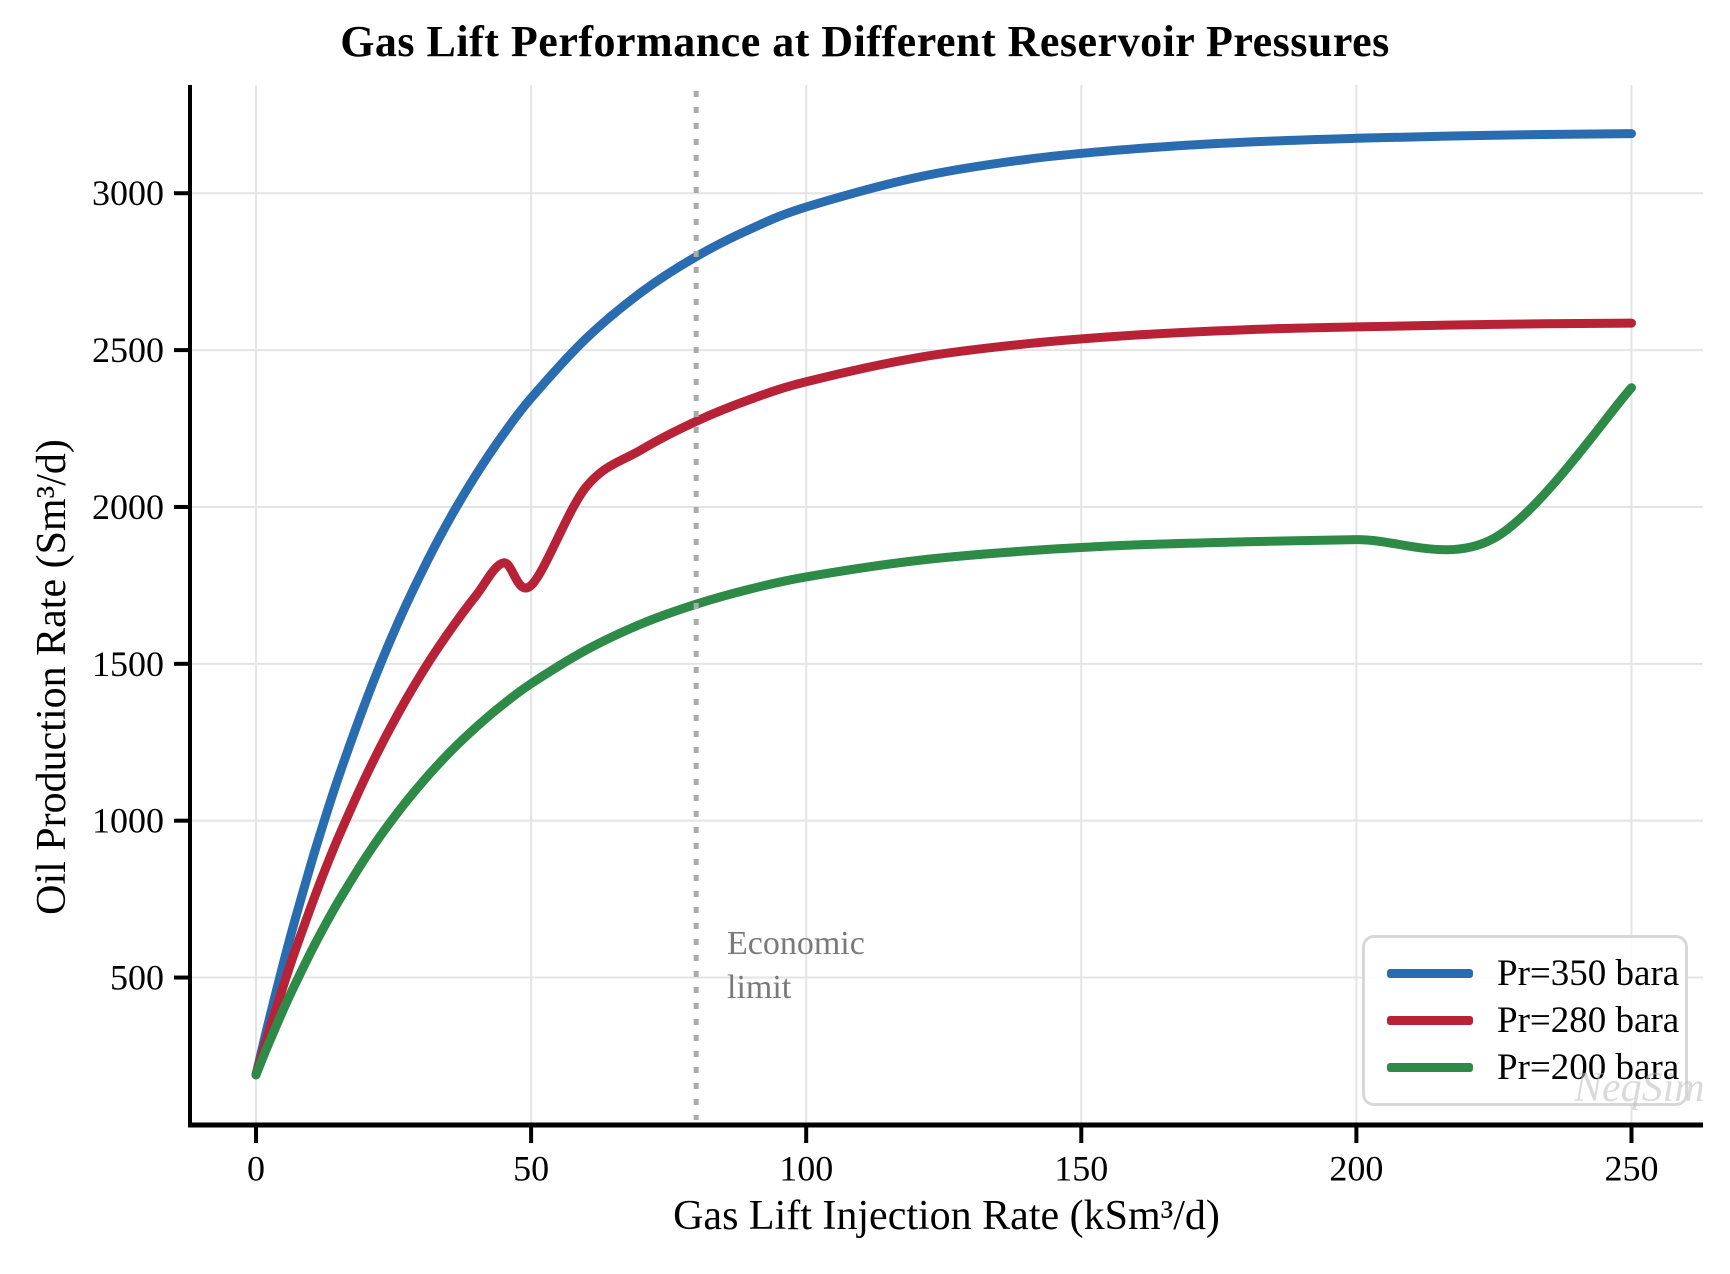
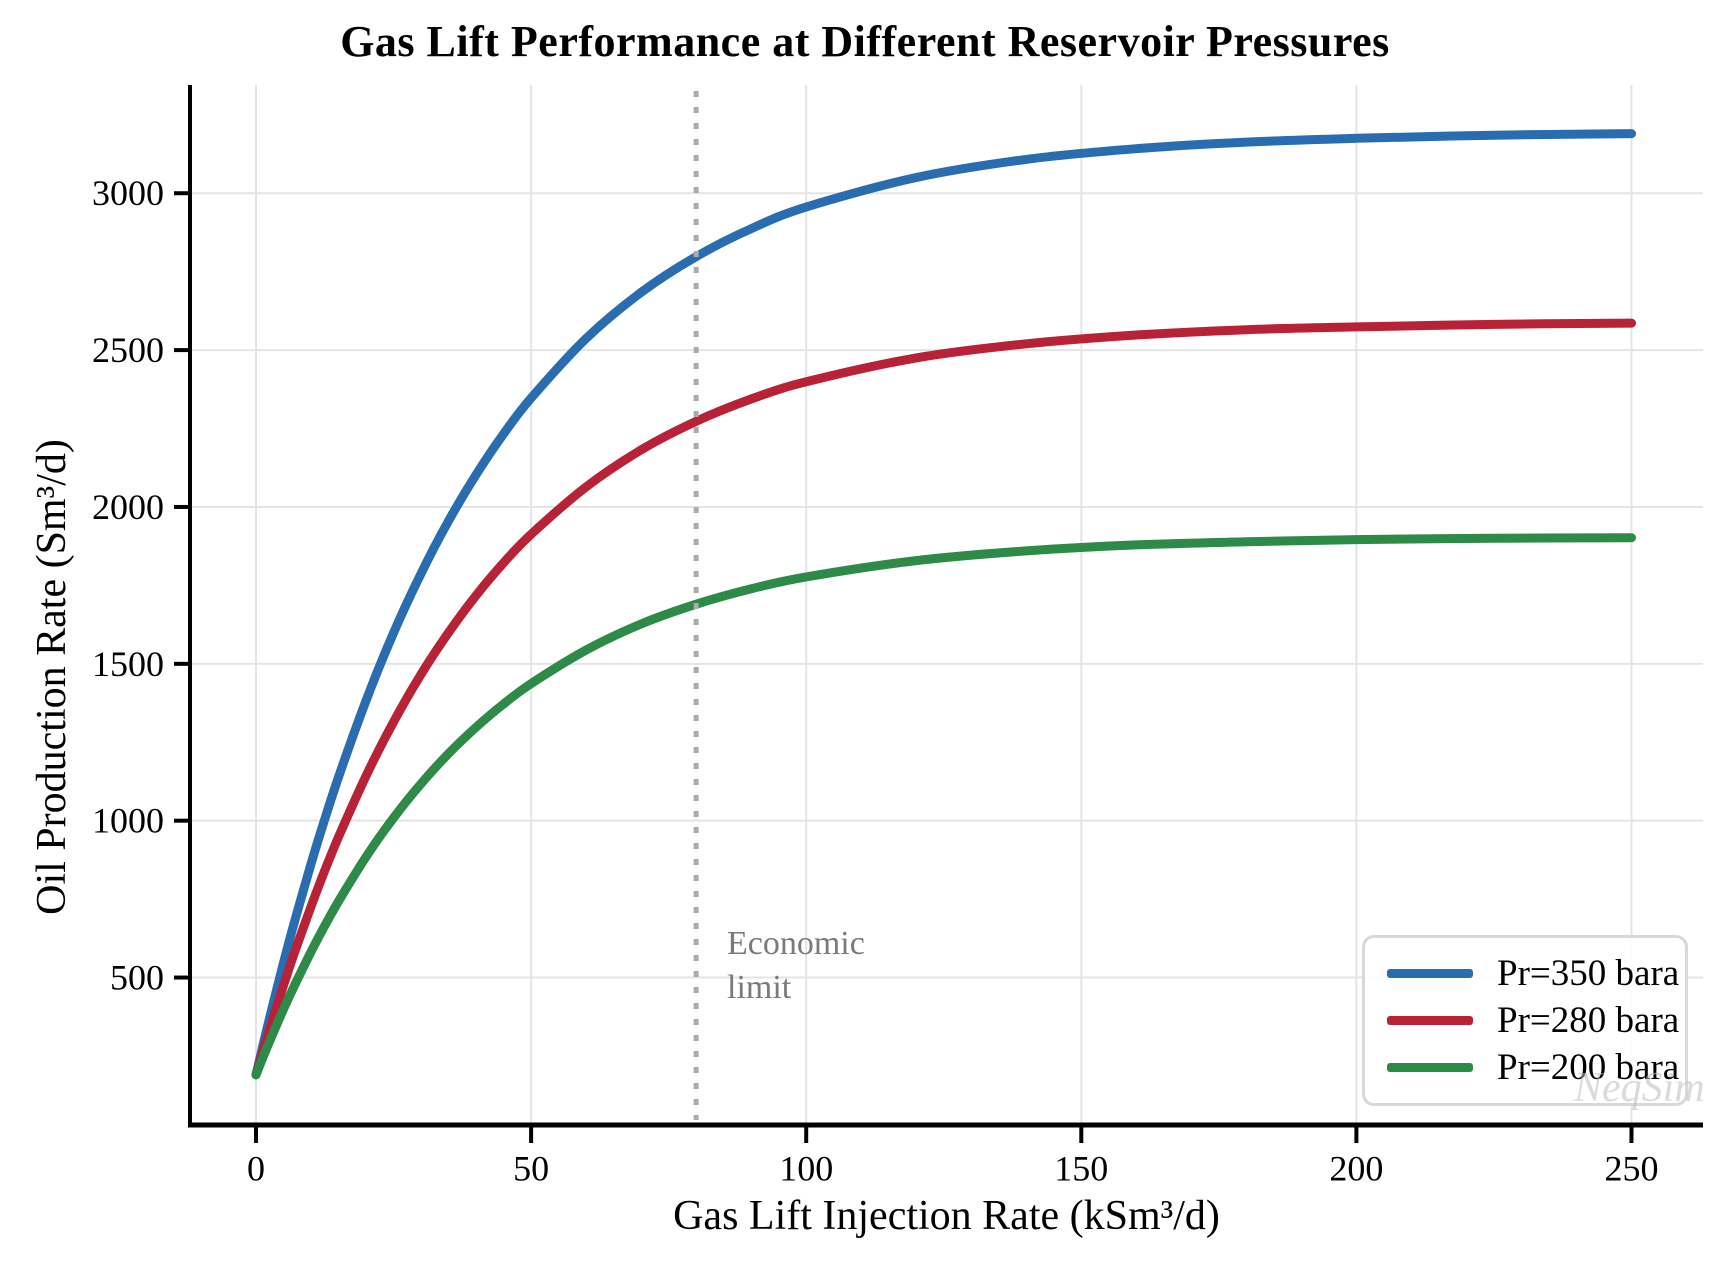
Pr=280 bara/50: 1750 -> 1910
Pr=200 bara/250: 2380 -> 1900
